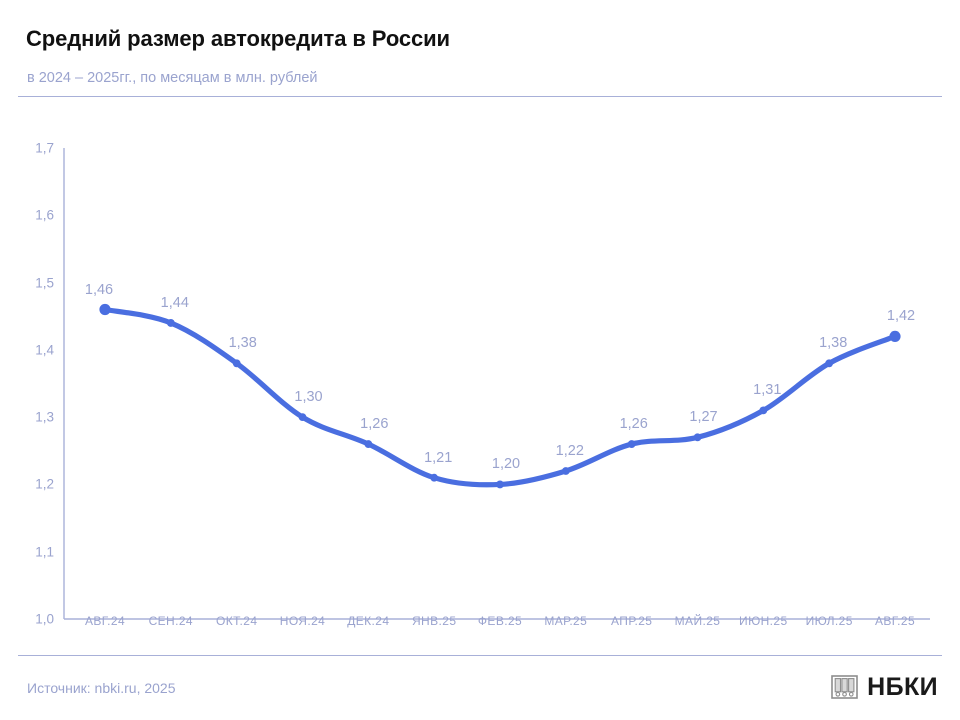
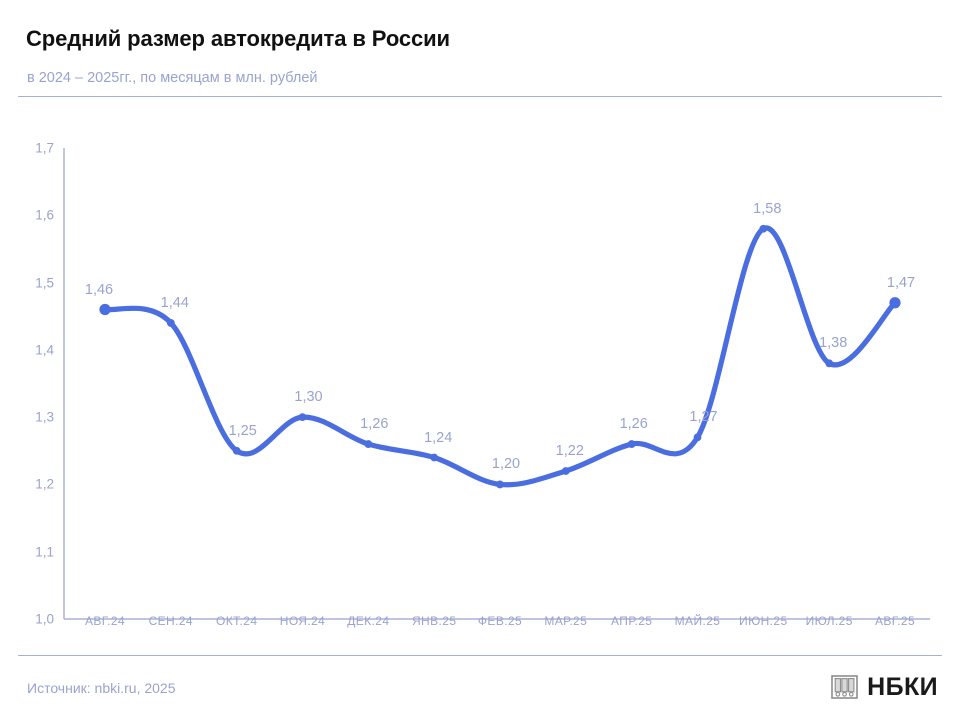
ОКТ.24: 1,38 -> 1,25
ЯНВ.25: 1,21 -> 1,24
ИЮН.25: 1,31 -> 1,58
АВГ.25: 1,42 -> 1,47
